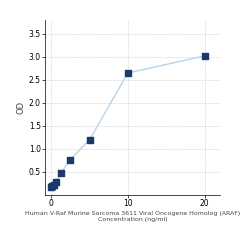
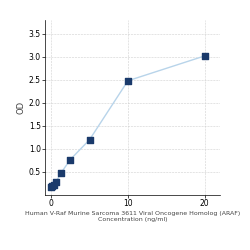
10: 2.65 -> 2.48
